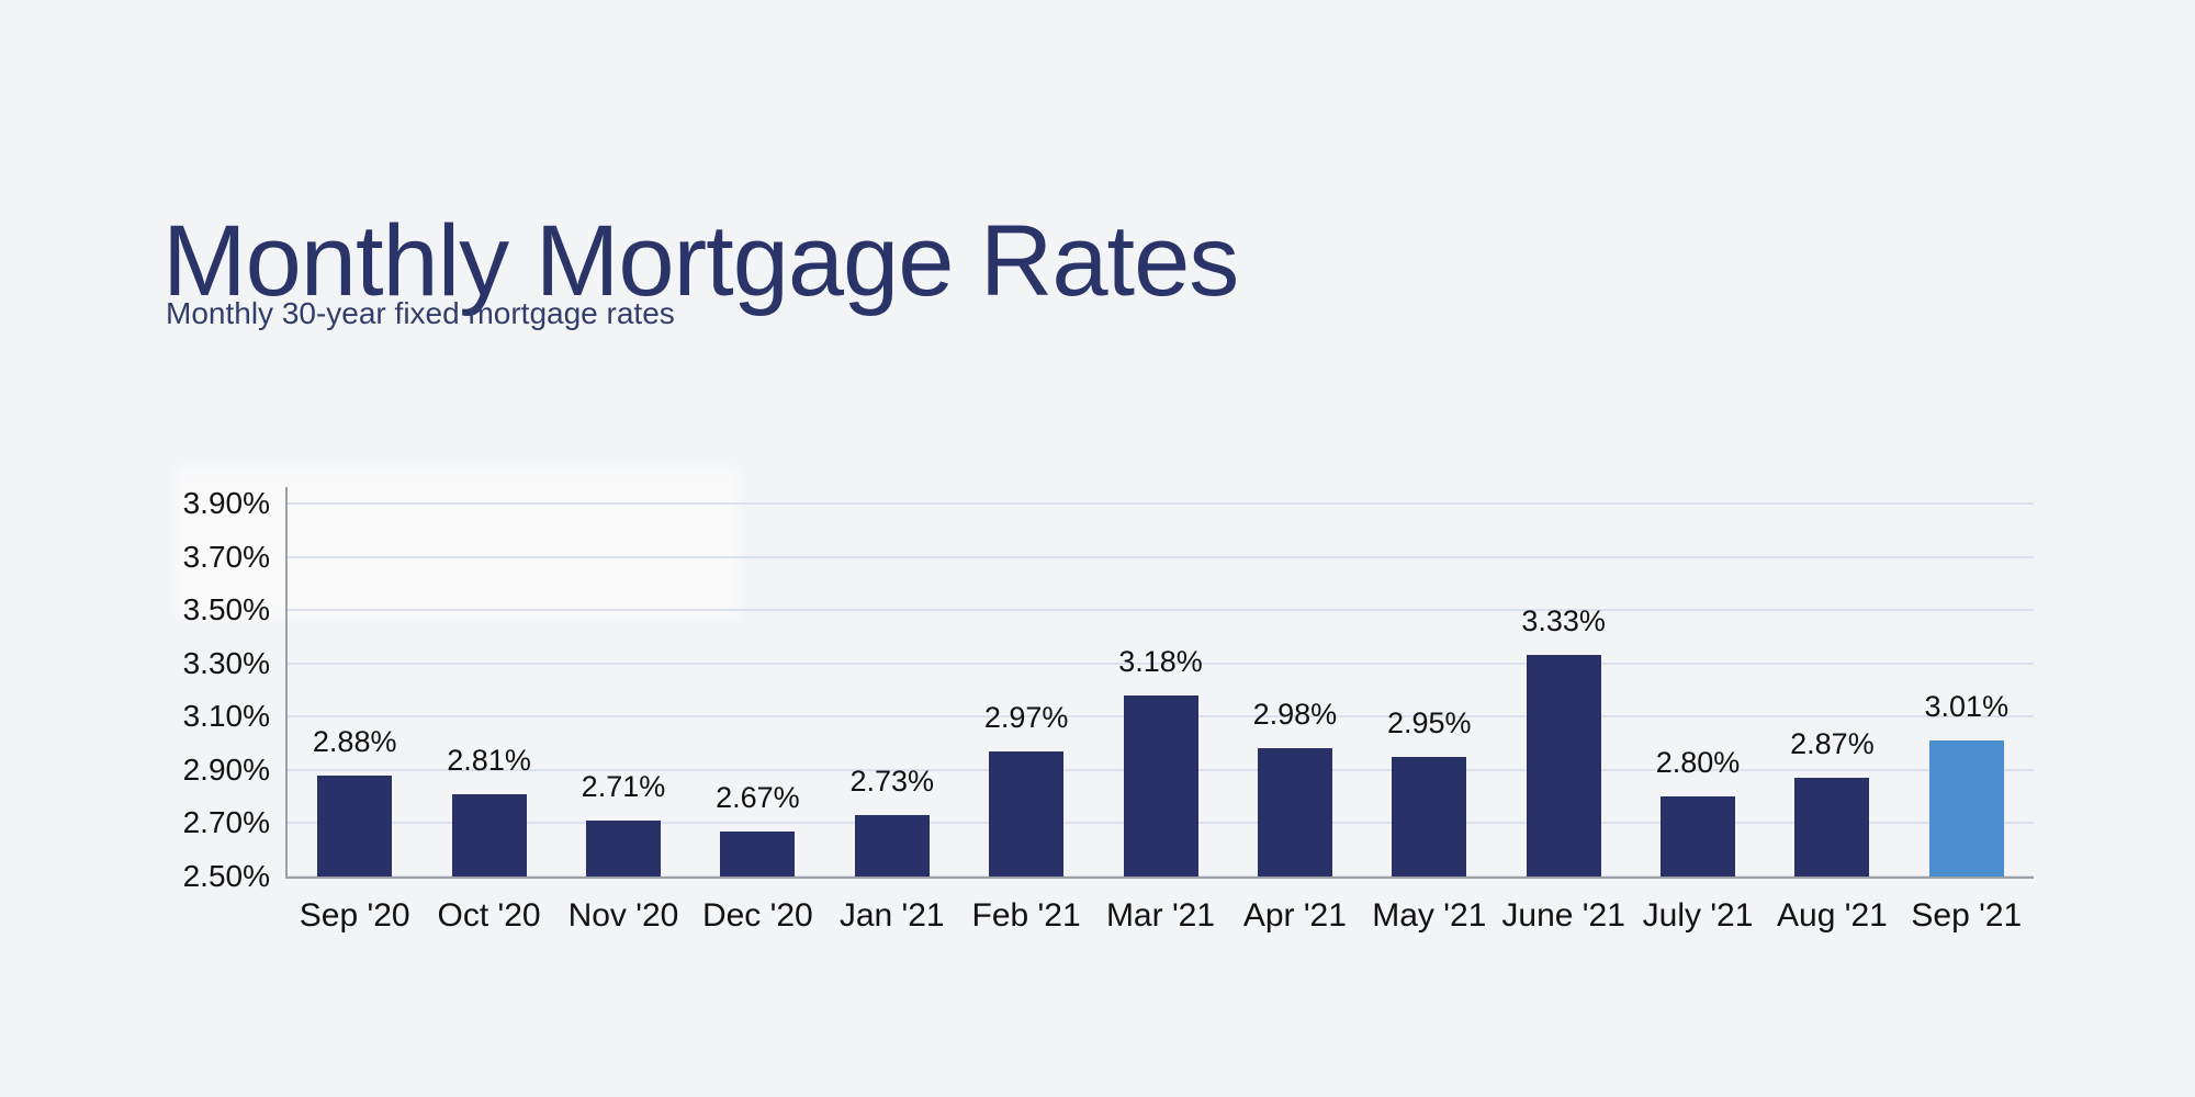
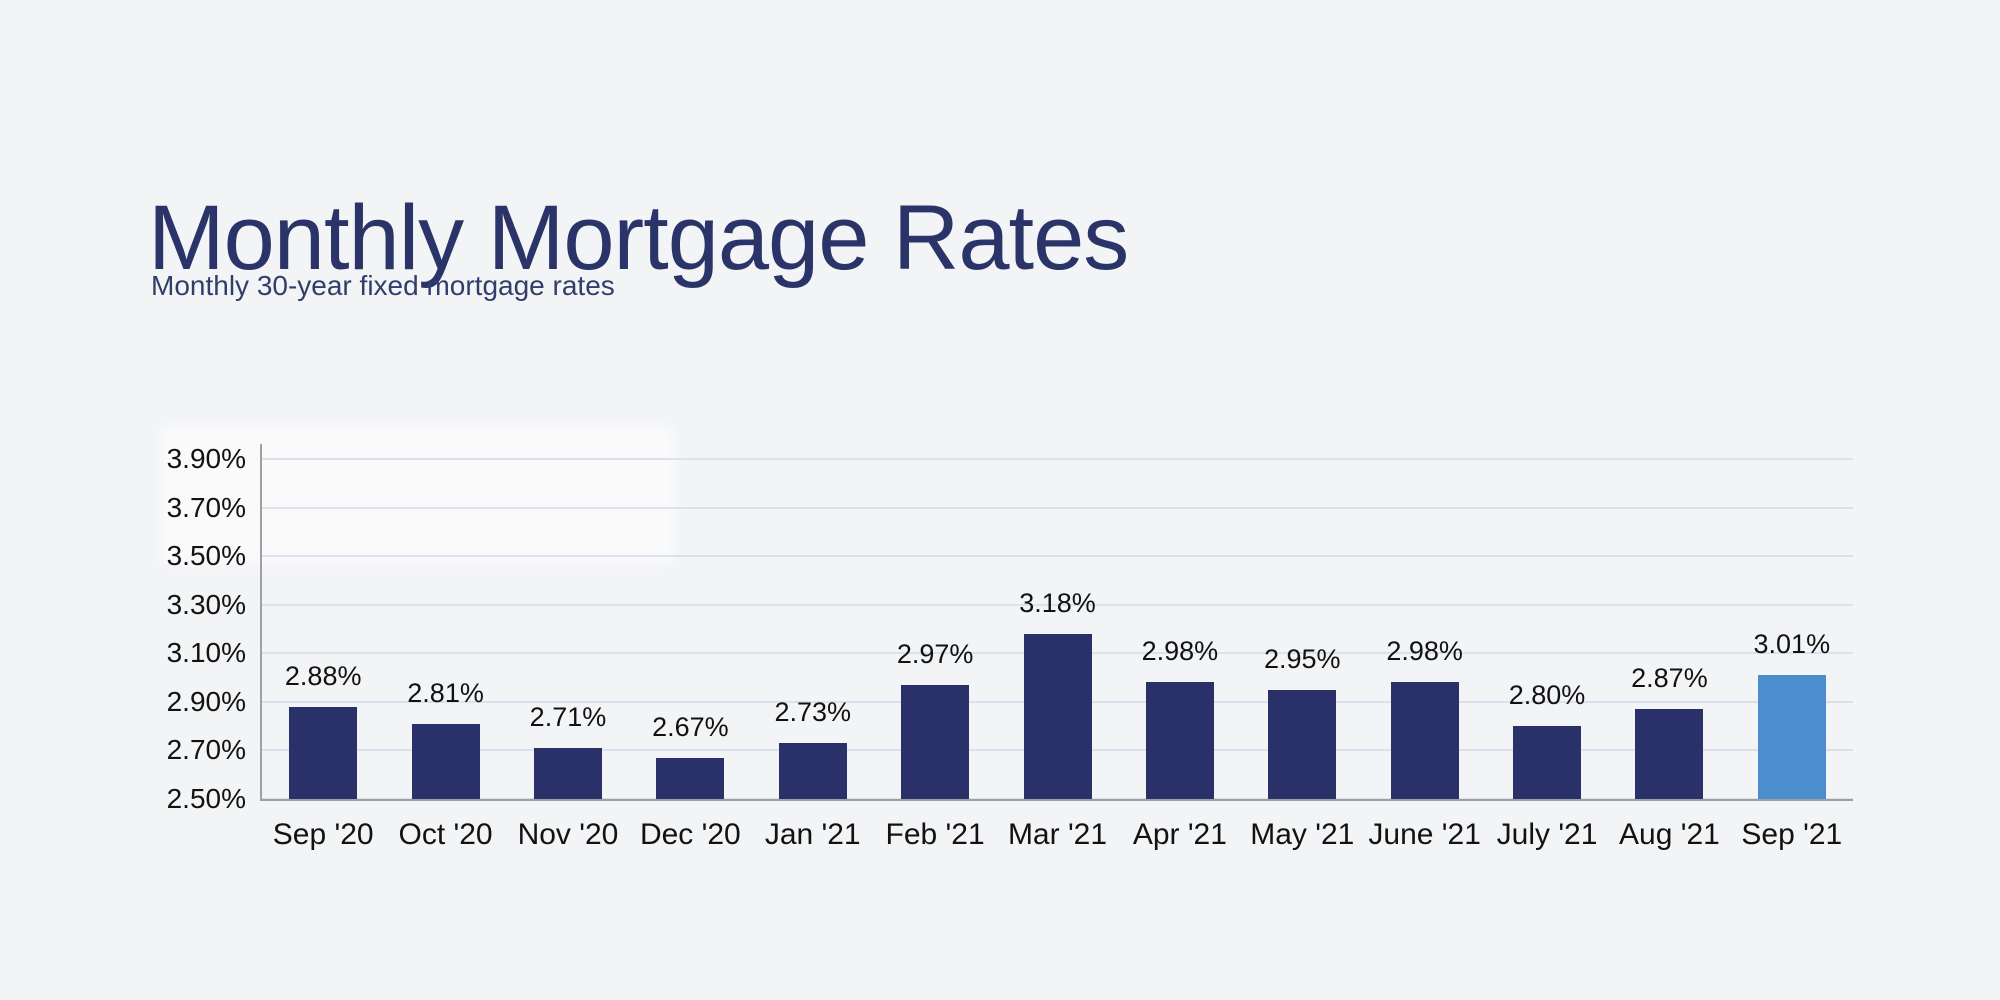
June '21: 3.33% -> 2.98%
